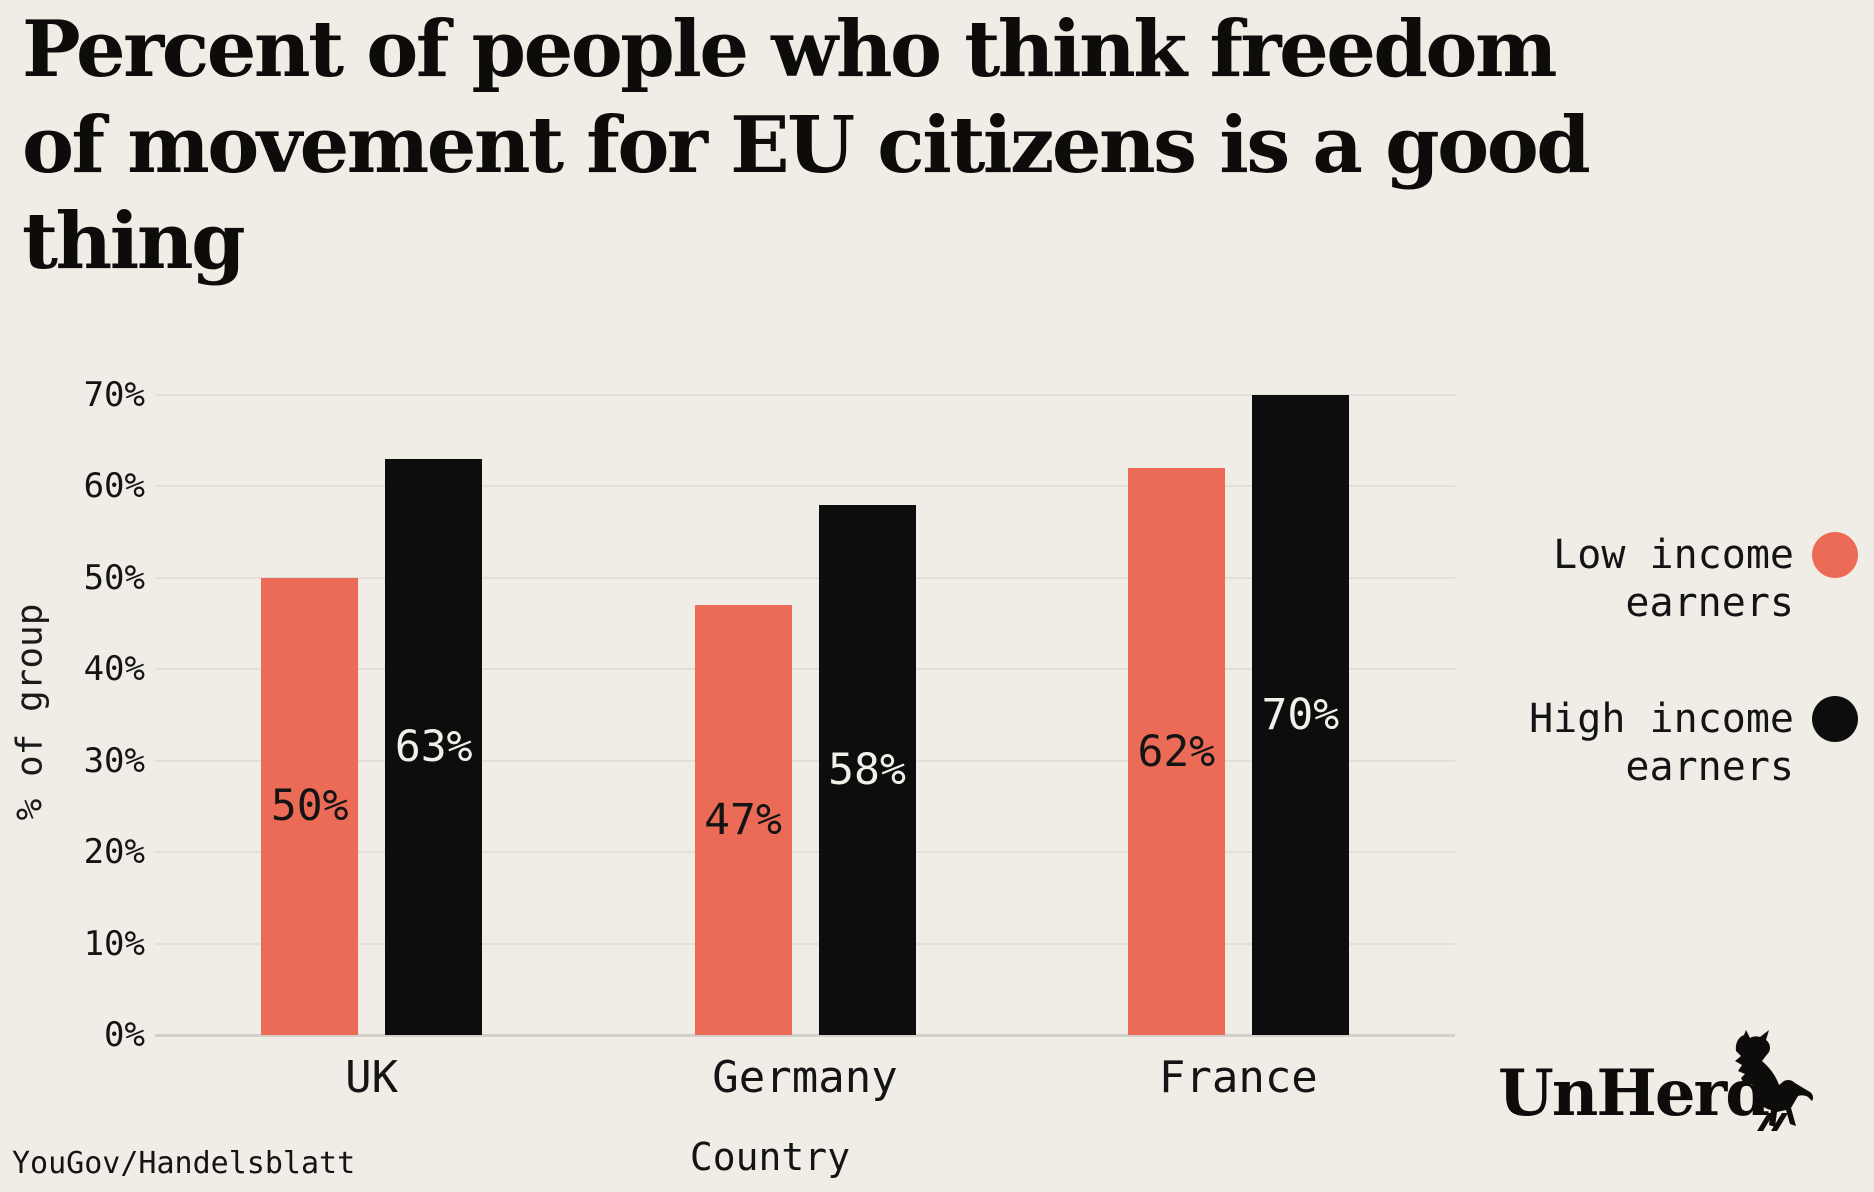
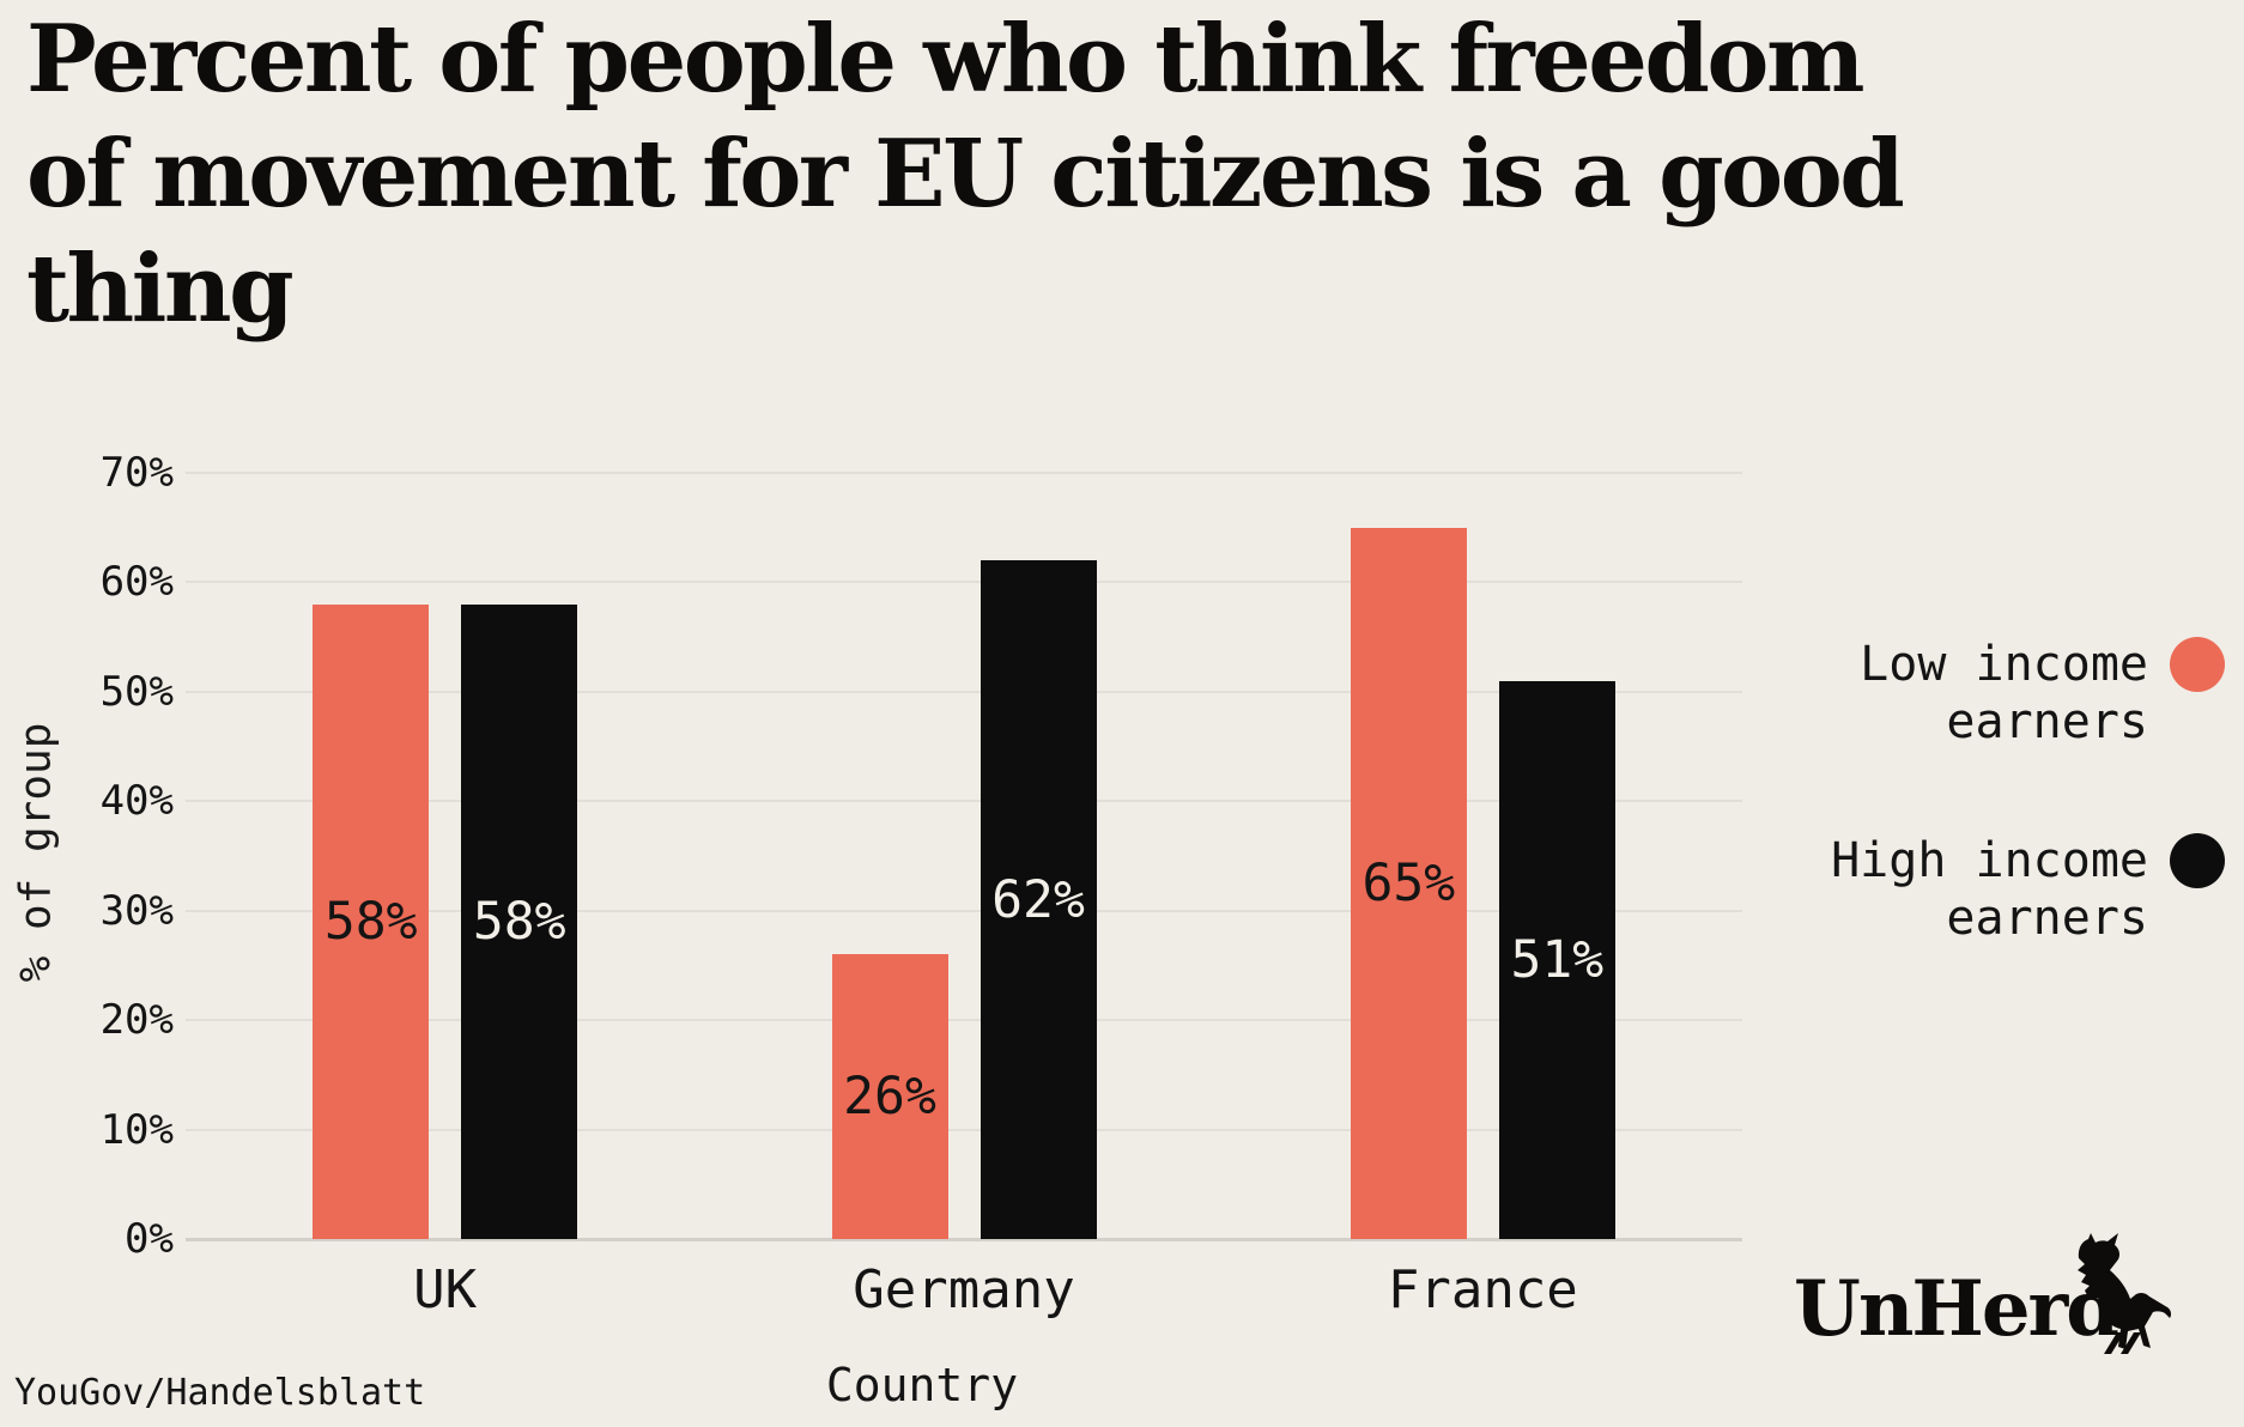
Low income earners/UK: 50% -> 58%
High income earners/UK: 63% -> 58%
Low income earners/Germany: 47% -> 26%
High income earners/Germany: 58% -> 62%
Low income earners/France: 62% -> 65%
High income earners/France: 70% -> 51%
